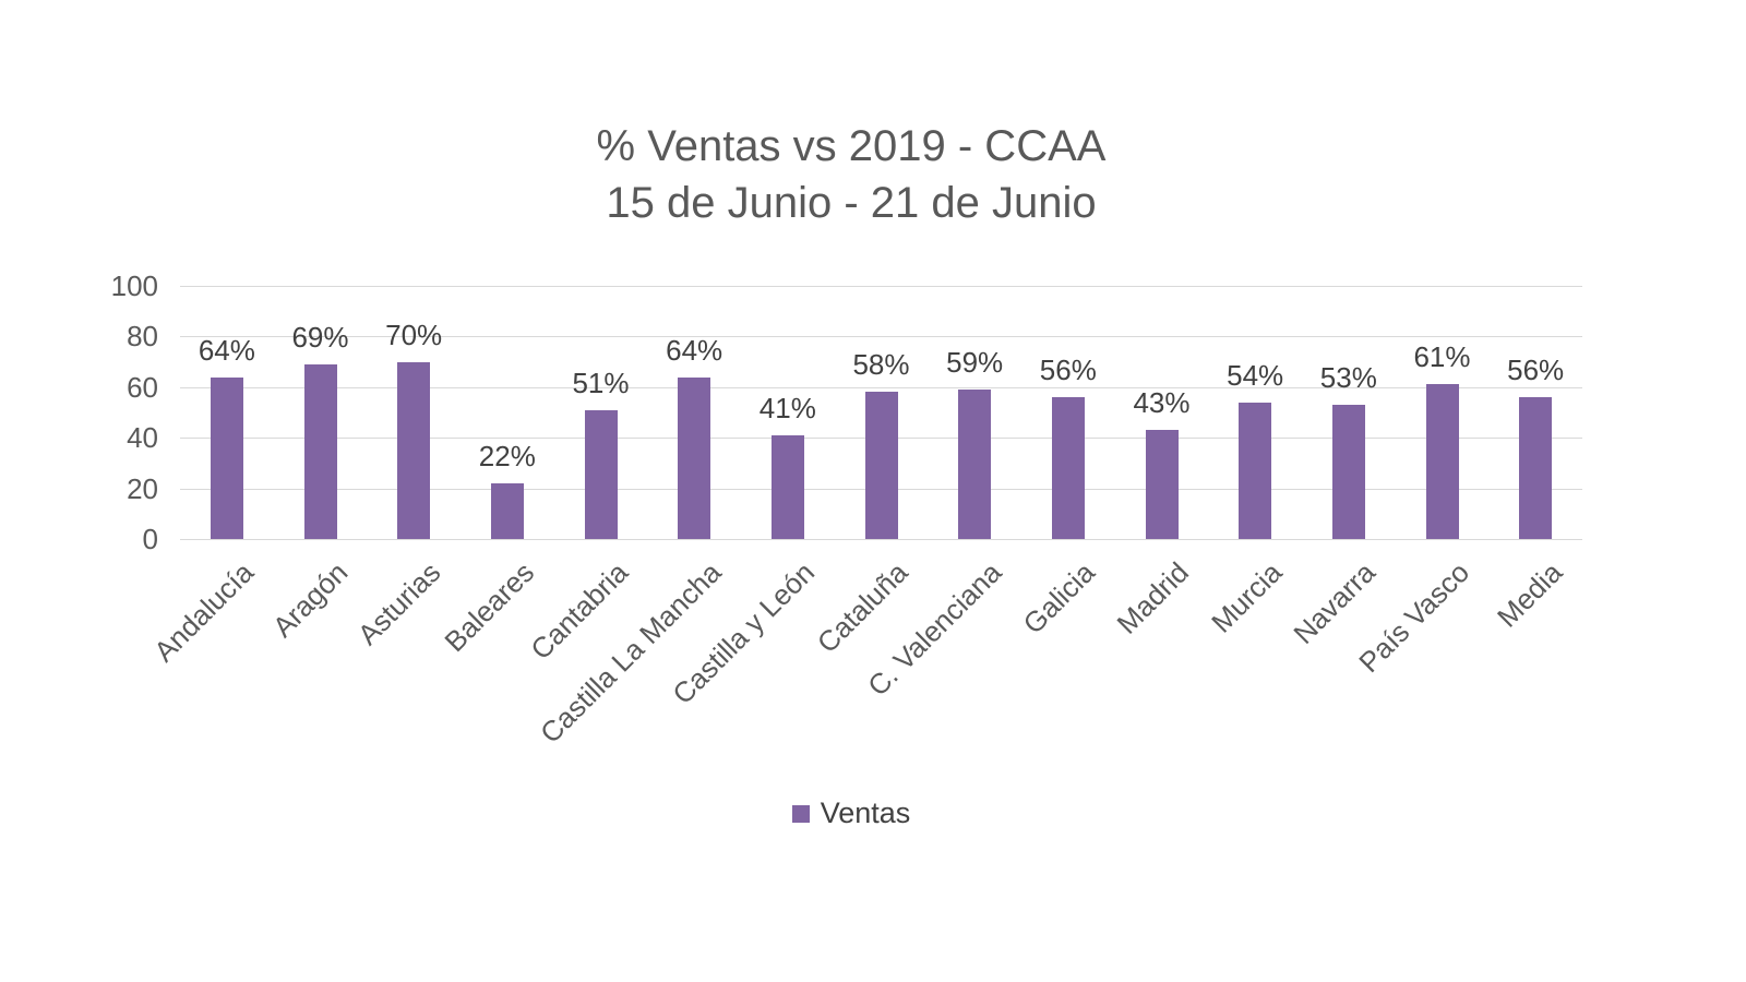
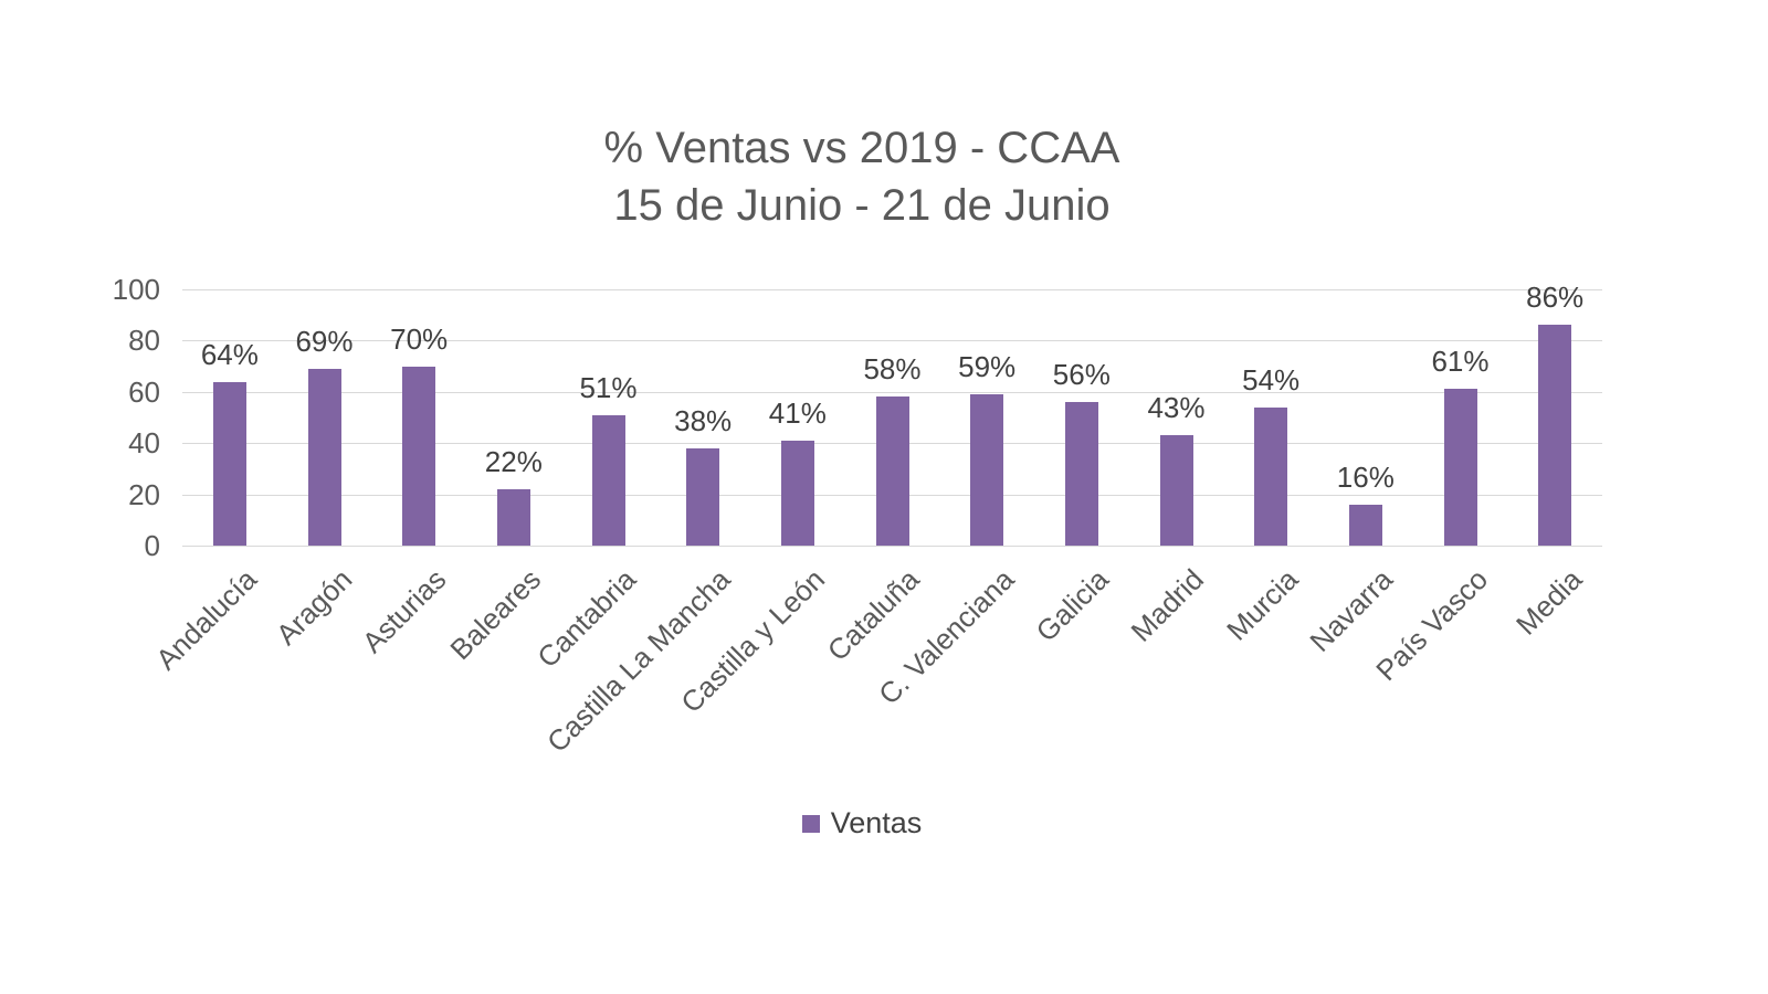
Castilla La Mancha: 64% -> 38%
Navarra: 53% -> 16%
Media: 56% -> 86%
